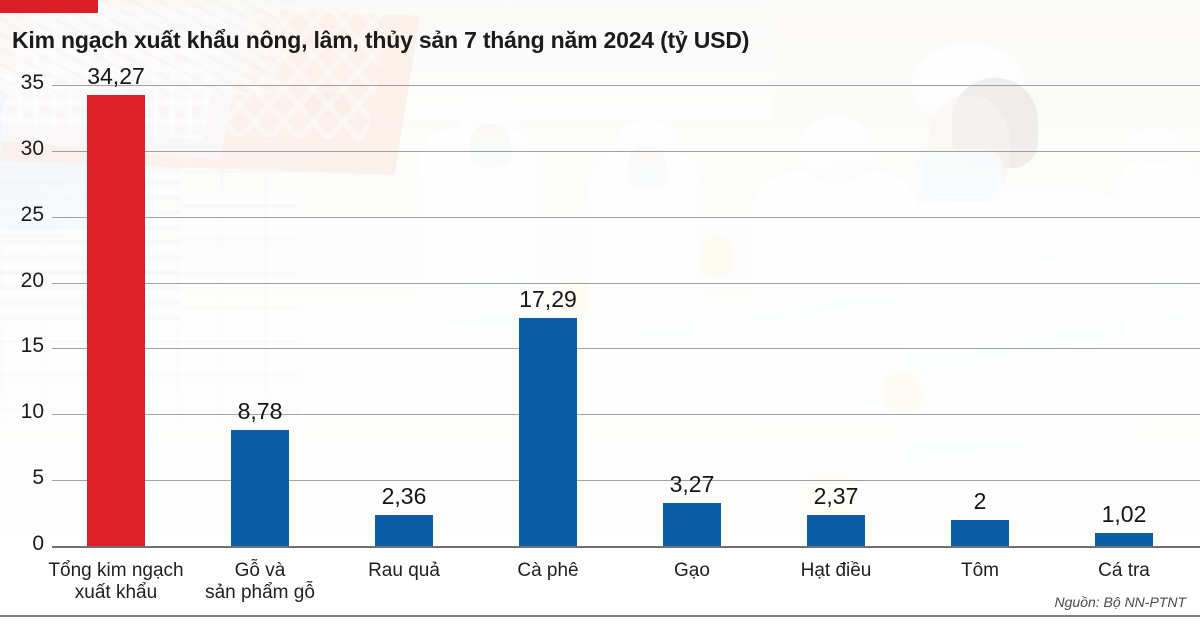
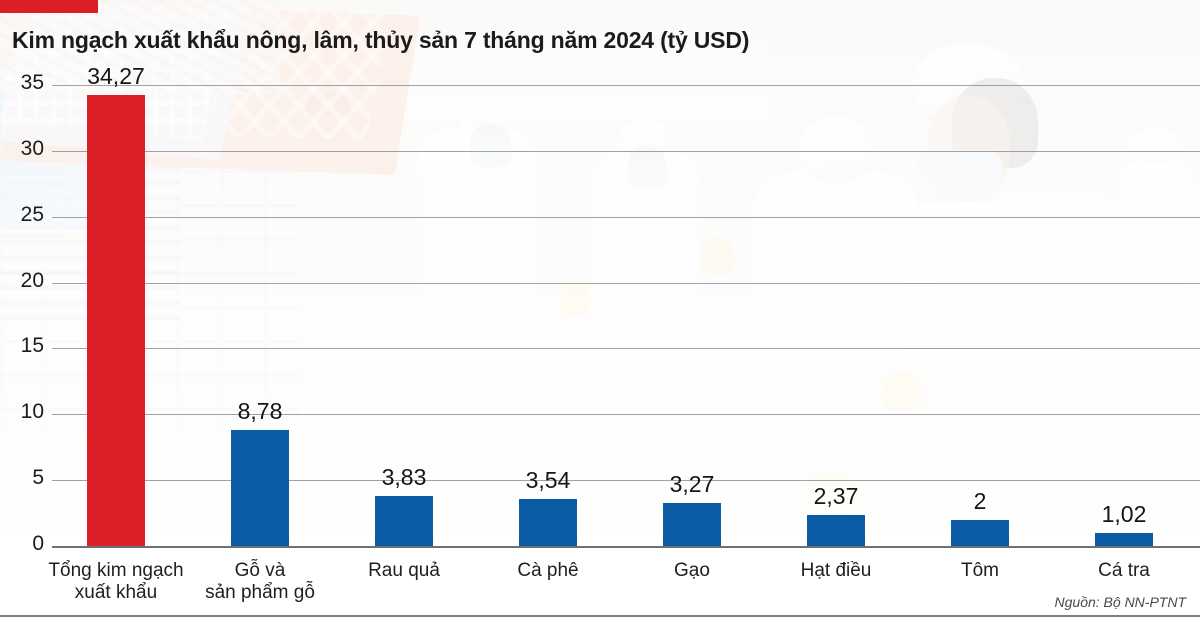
Rau quả: 2,36 -> 3,83
Cà phê: 17,29 -> 3,54
